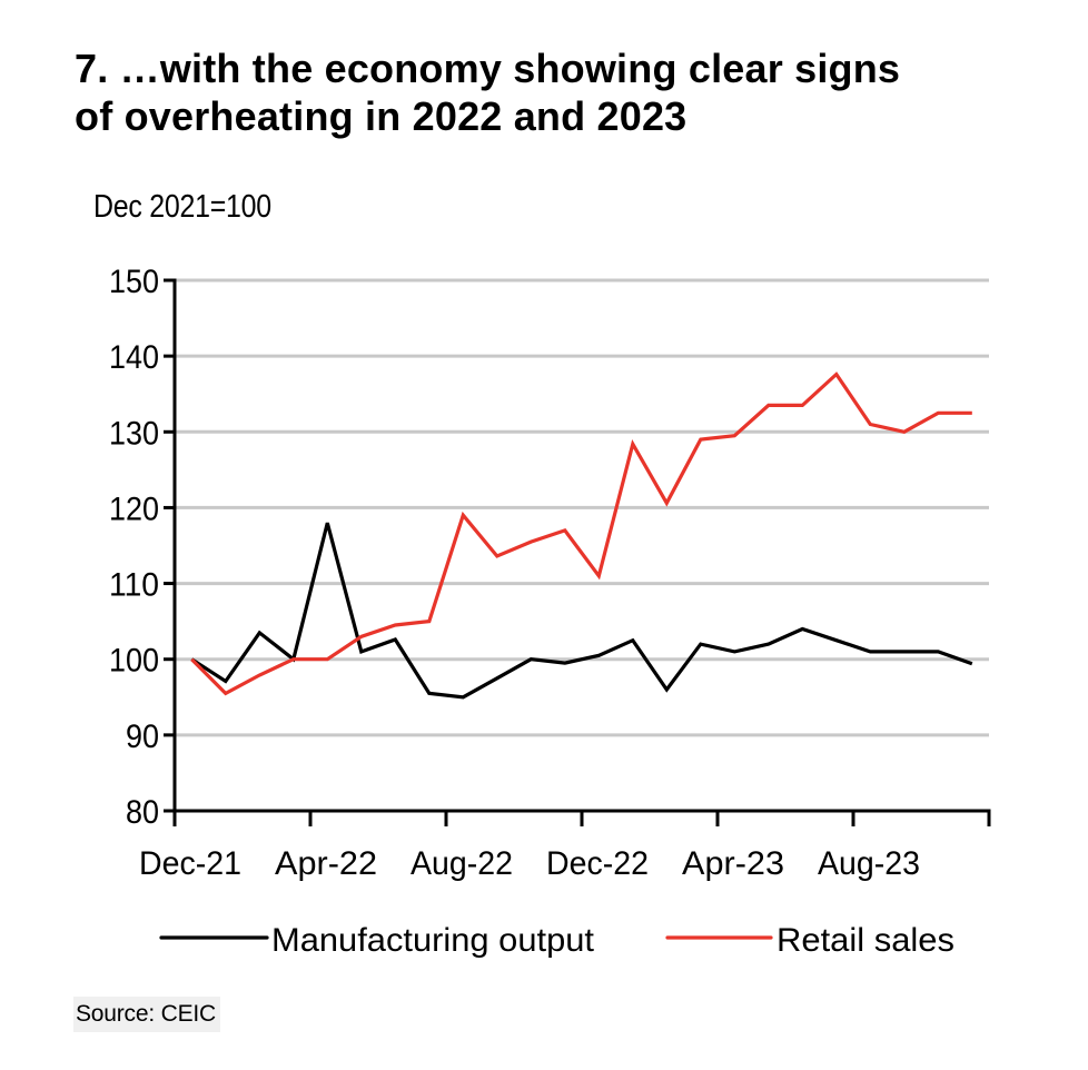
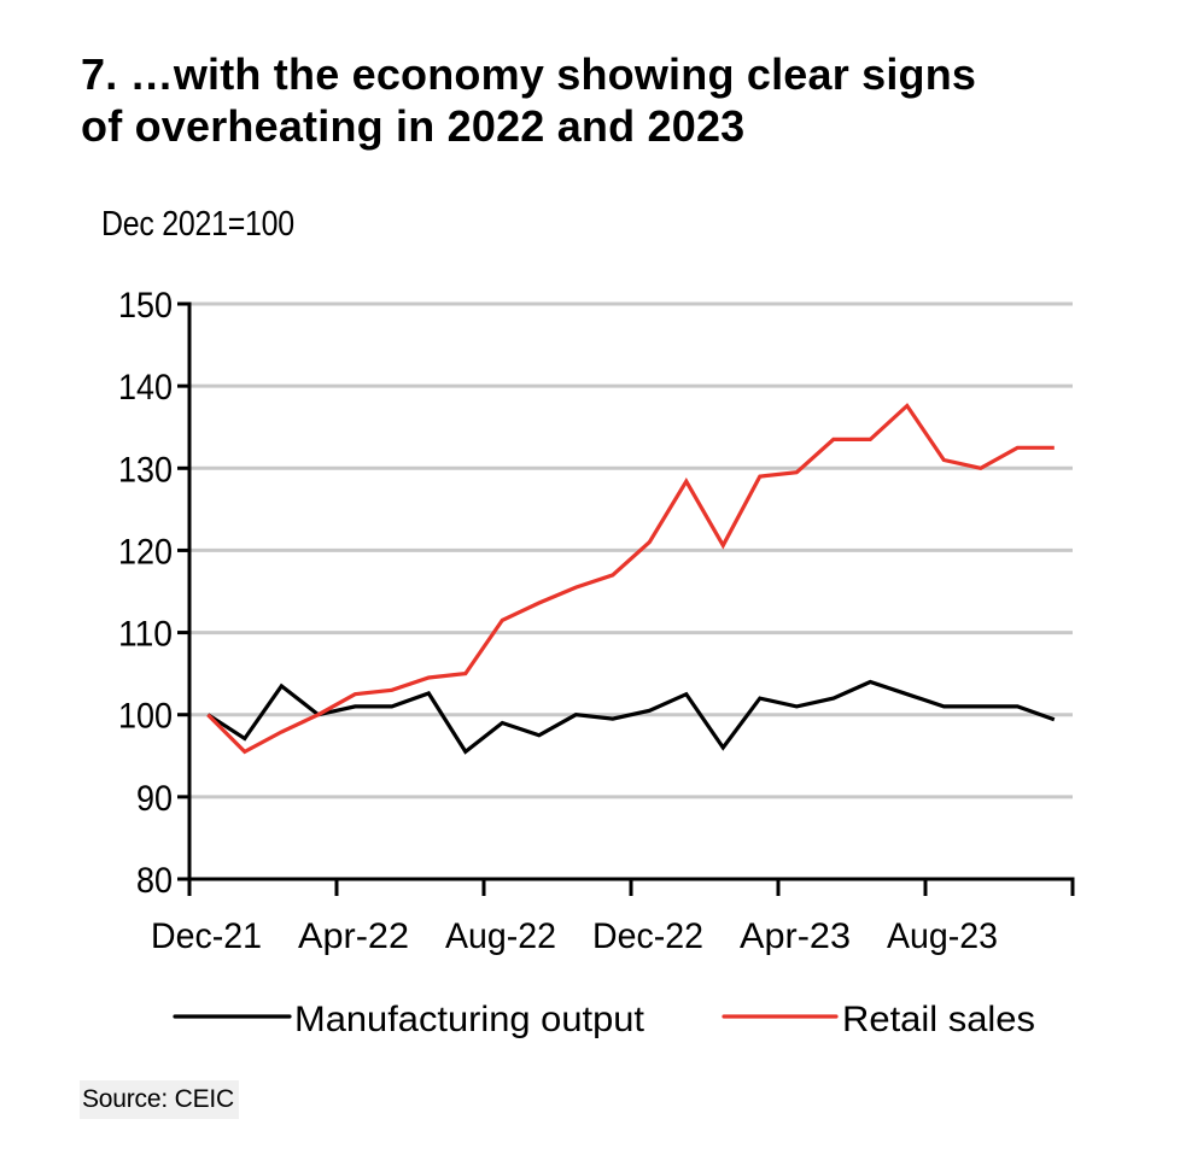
Manufacturing output/Apr-22: 118 -> 101
Retail sales/Apr-22: 100 -> 102
Manufacturing output/Aug-22: 95 -> 99
Retail sales/Aug-22: 119 -> 112
Retail sales/Dec-22: 111 -> 121
